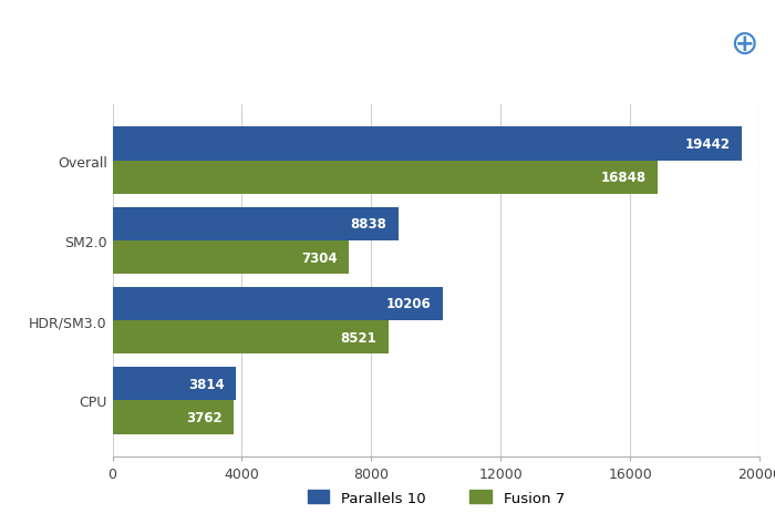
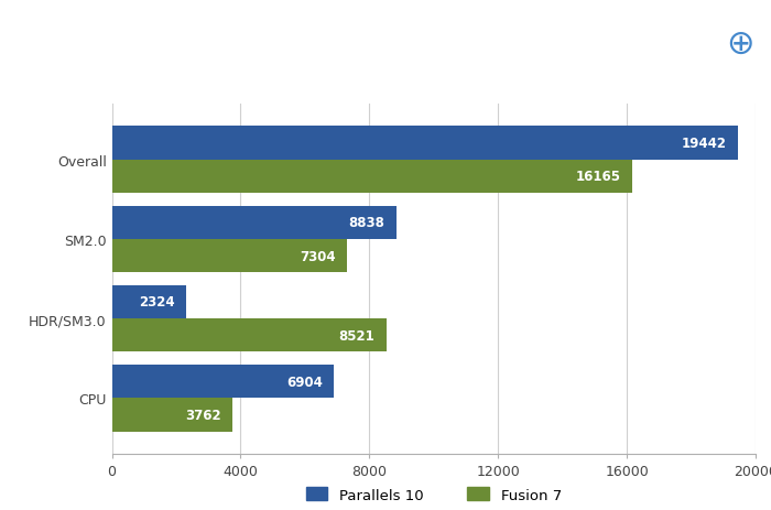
Fusion 7/Overall: 16848 -> 16165
Parallels 10/HDR/SM3.0: 10206 -> 2324
Parallels 10/CPU: 3814 -> 6904
